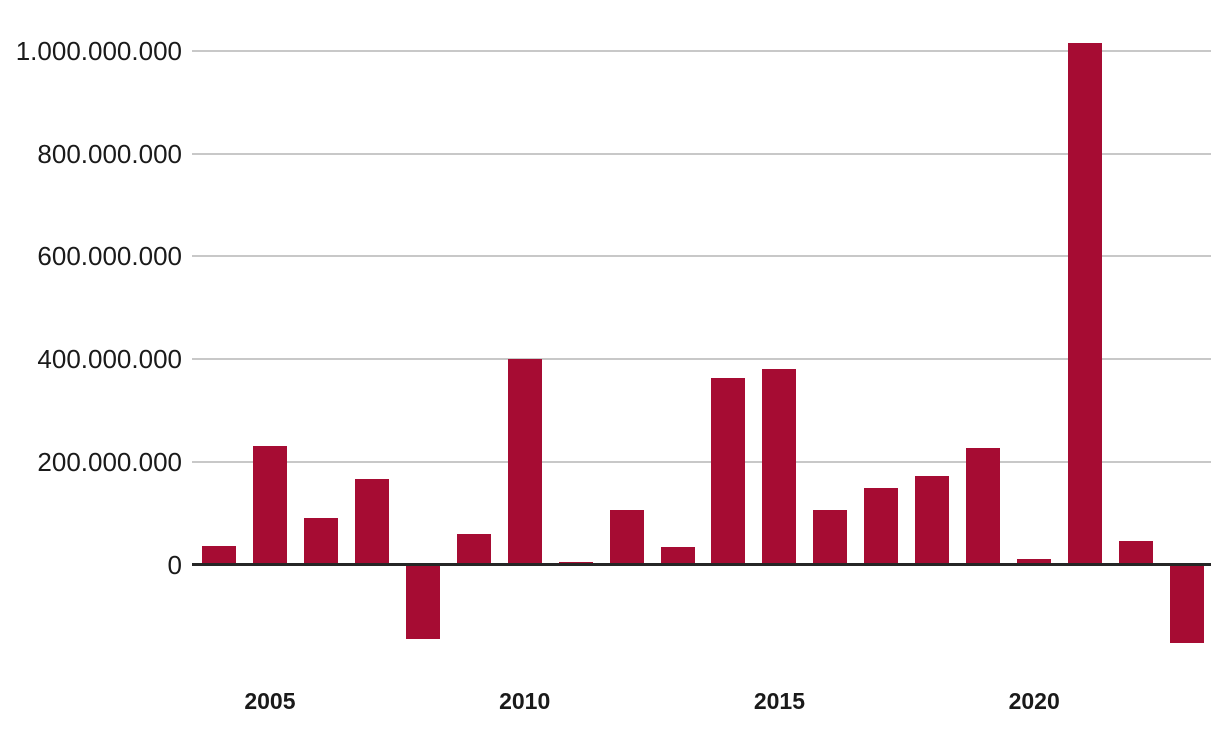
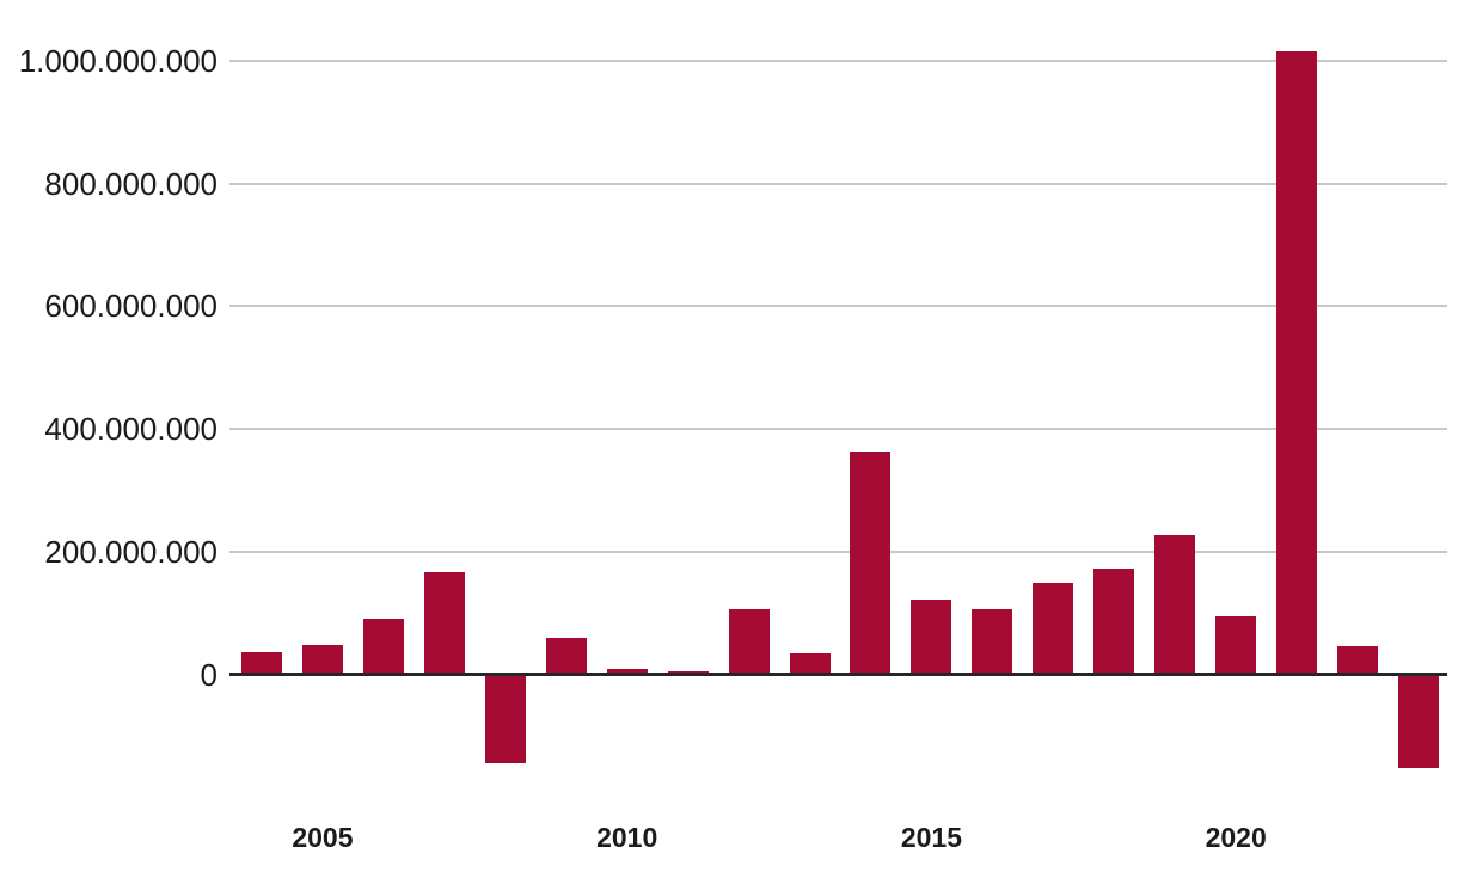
2005: 230000000 -> 50000000
2010: 400000000 -> 10000000
2015: 380000000 -> 120000000
2020: 10000000 -> 100000000
